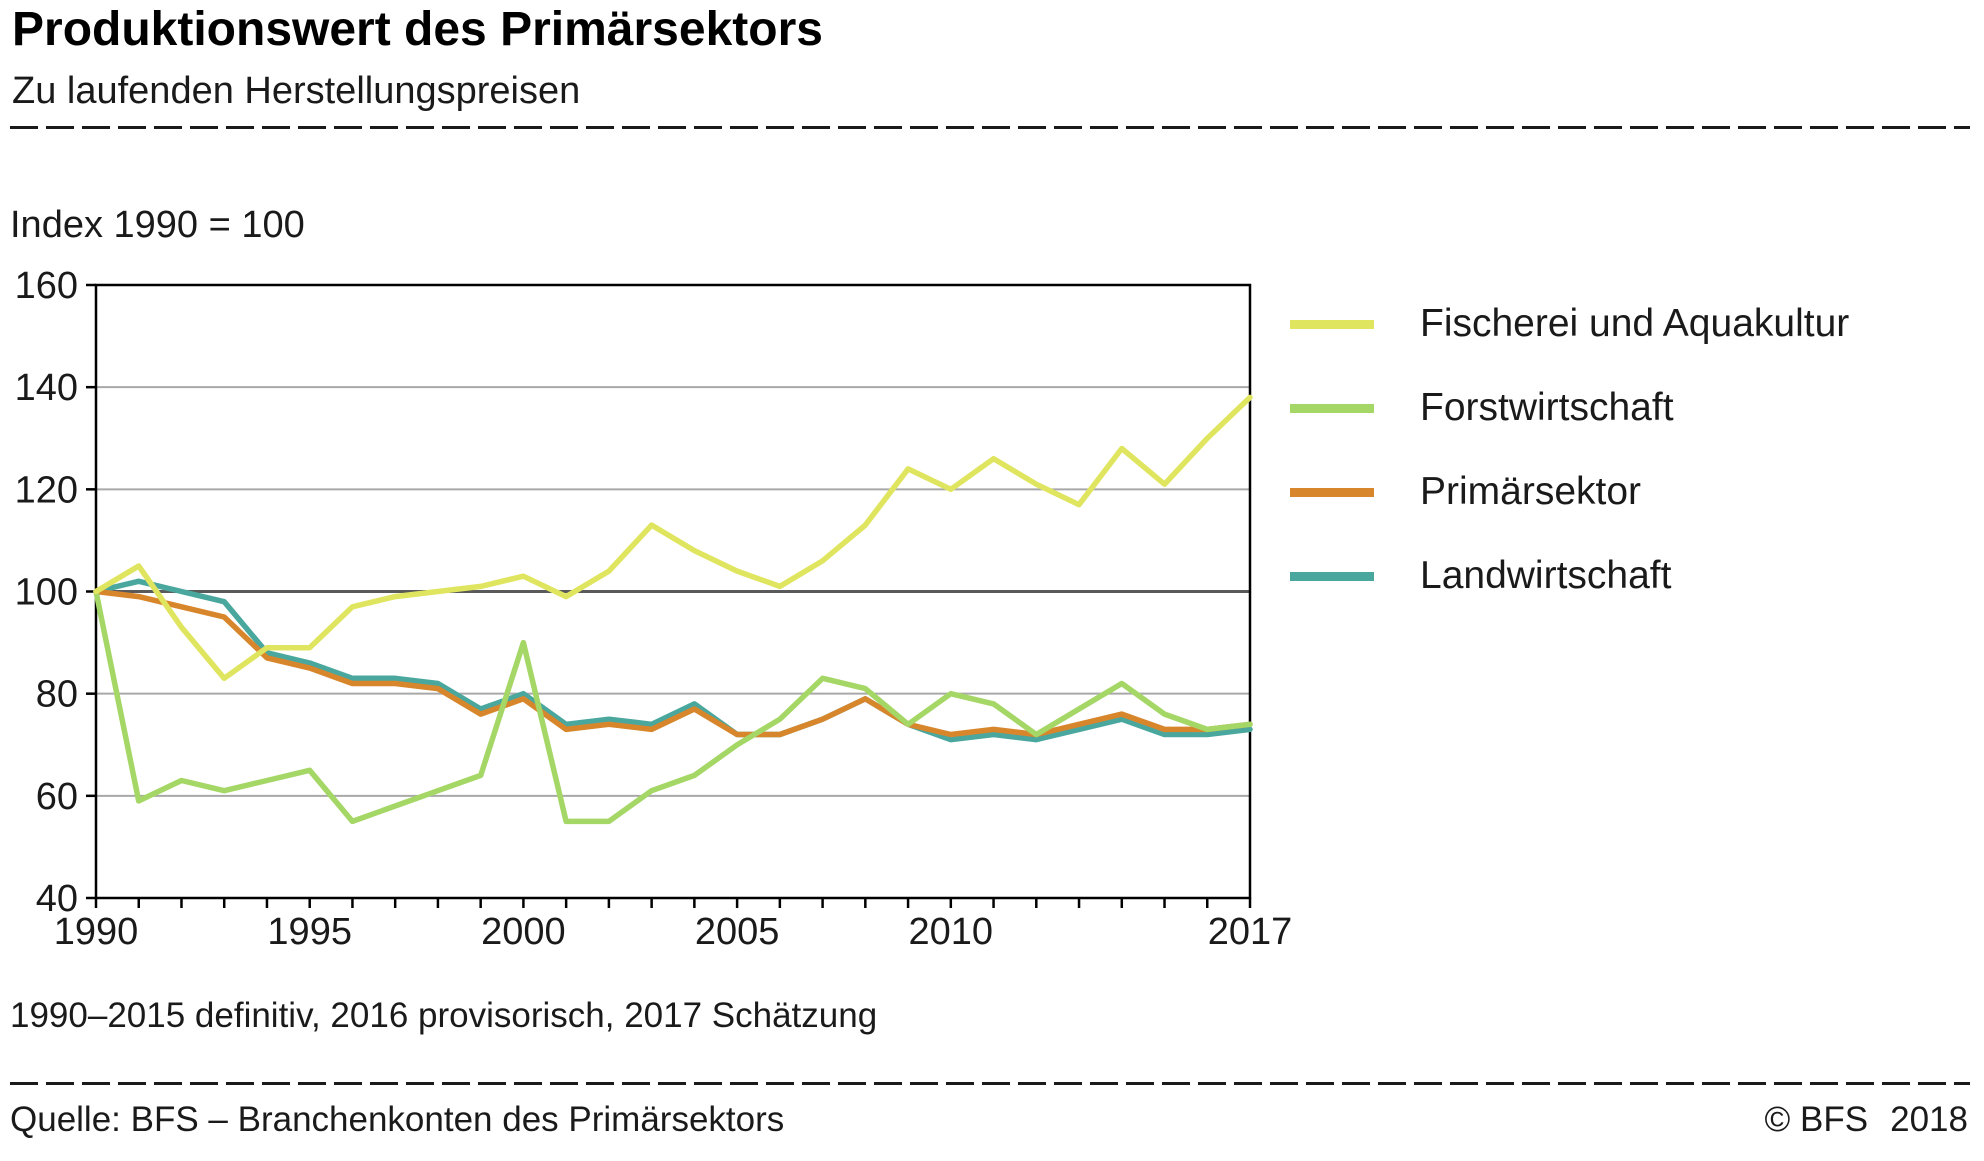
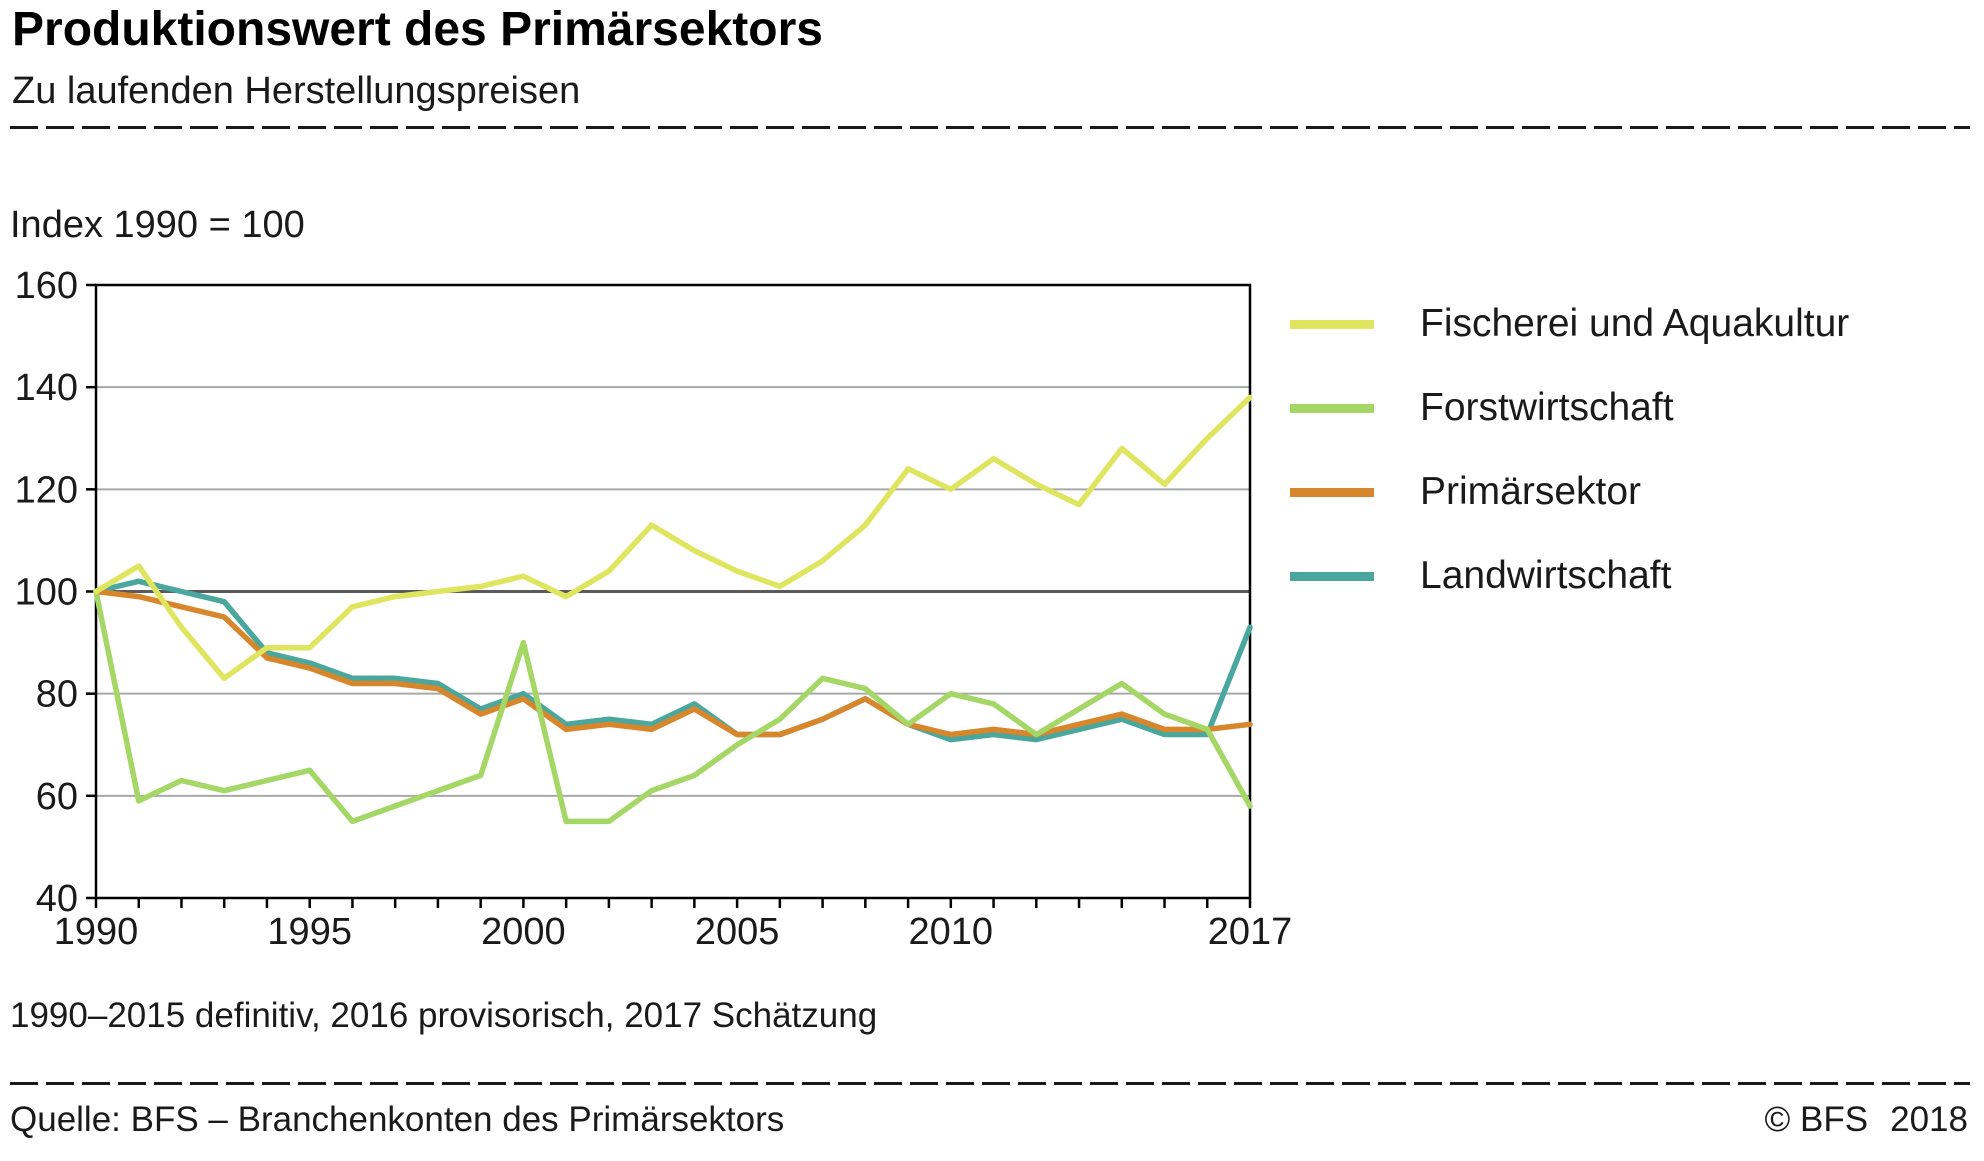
Forstwirtschaft/2017: 74 -> 58
Landwirtschaft/2017: 73 -> 93
